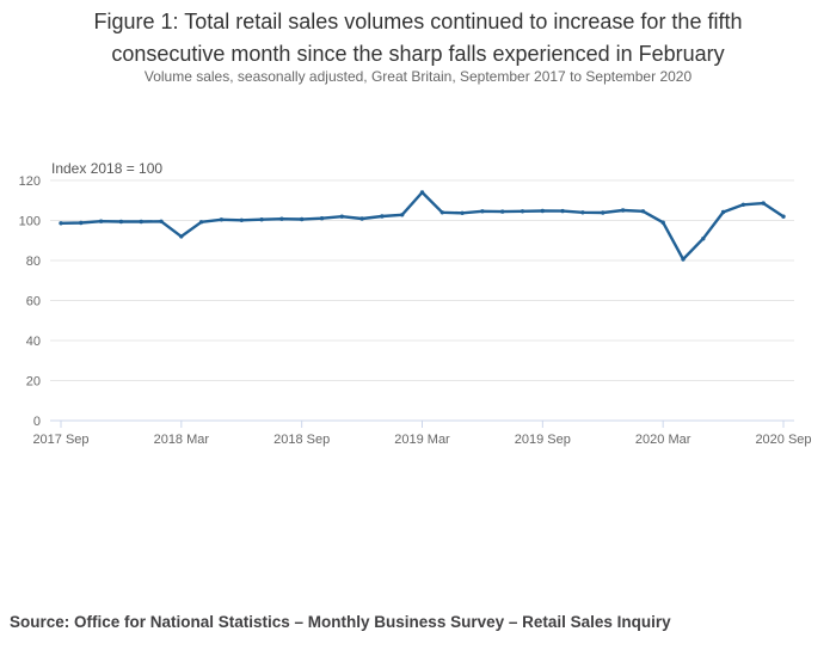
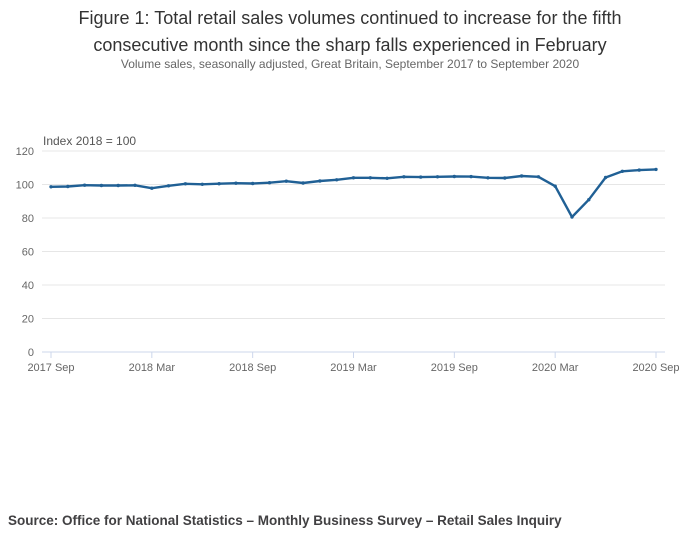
2018 Mar: 92 -> 98
2019 Mar: 114 -> 104
2020 Sep: 102 -> 109
